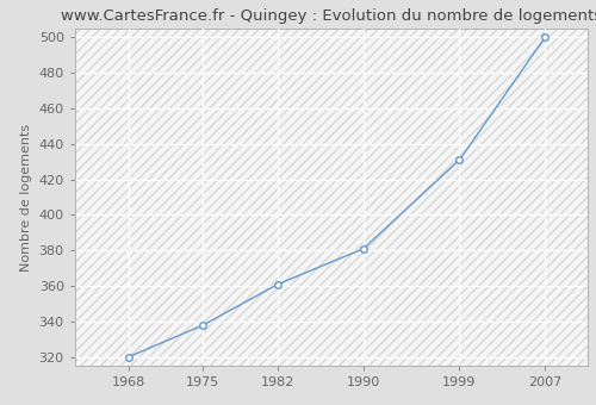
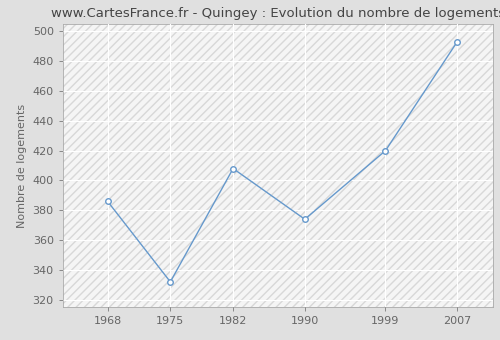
1968: 320 -> 386
1975: 338 -> 332
1982: 361 -> 408
1990: 381 -> 374
1999: 431 -> 420
2007: 500 -> 493
